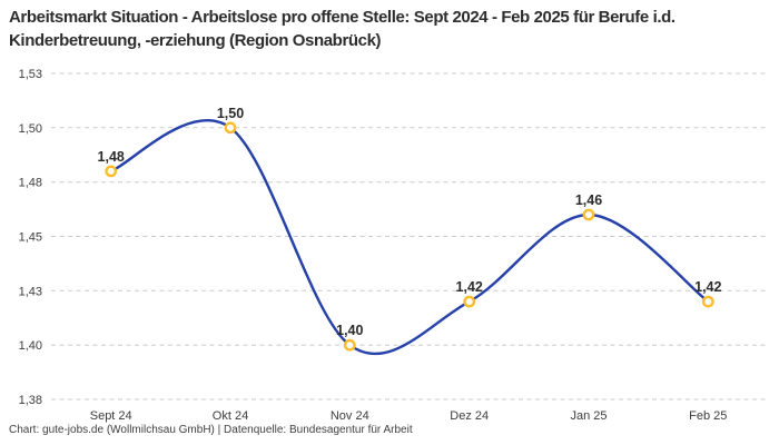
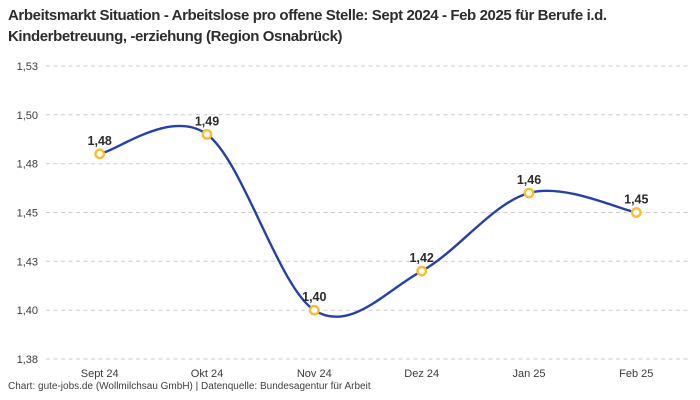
Okt 24: 1,50 -> 1,49
Feb 25: 1,42 -> 1,45
